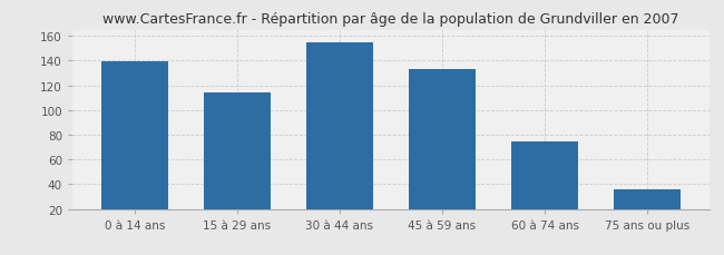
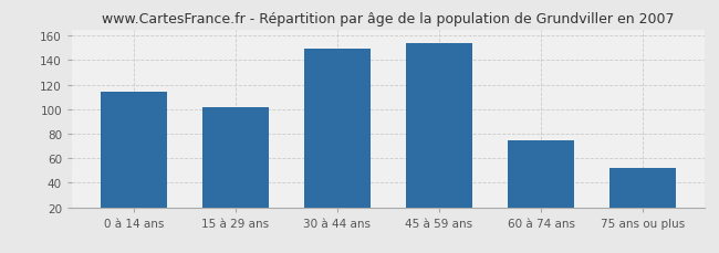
0 à 14 ans: 139 -> 114
15 à 29 ans: 114 -> 102
30 à 44 ans: 155 -> 149
45 à 59 ans: 133 -> 154
75 ans ou plus: 36 -> 52
